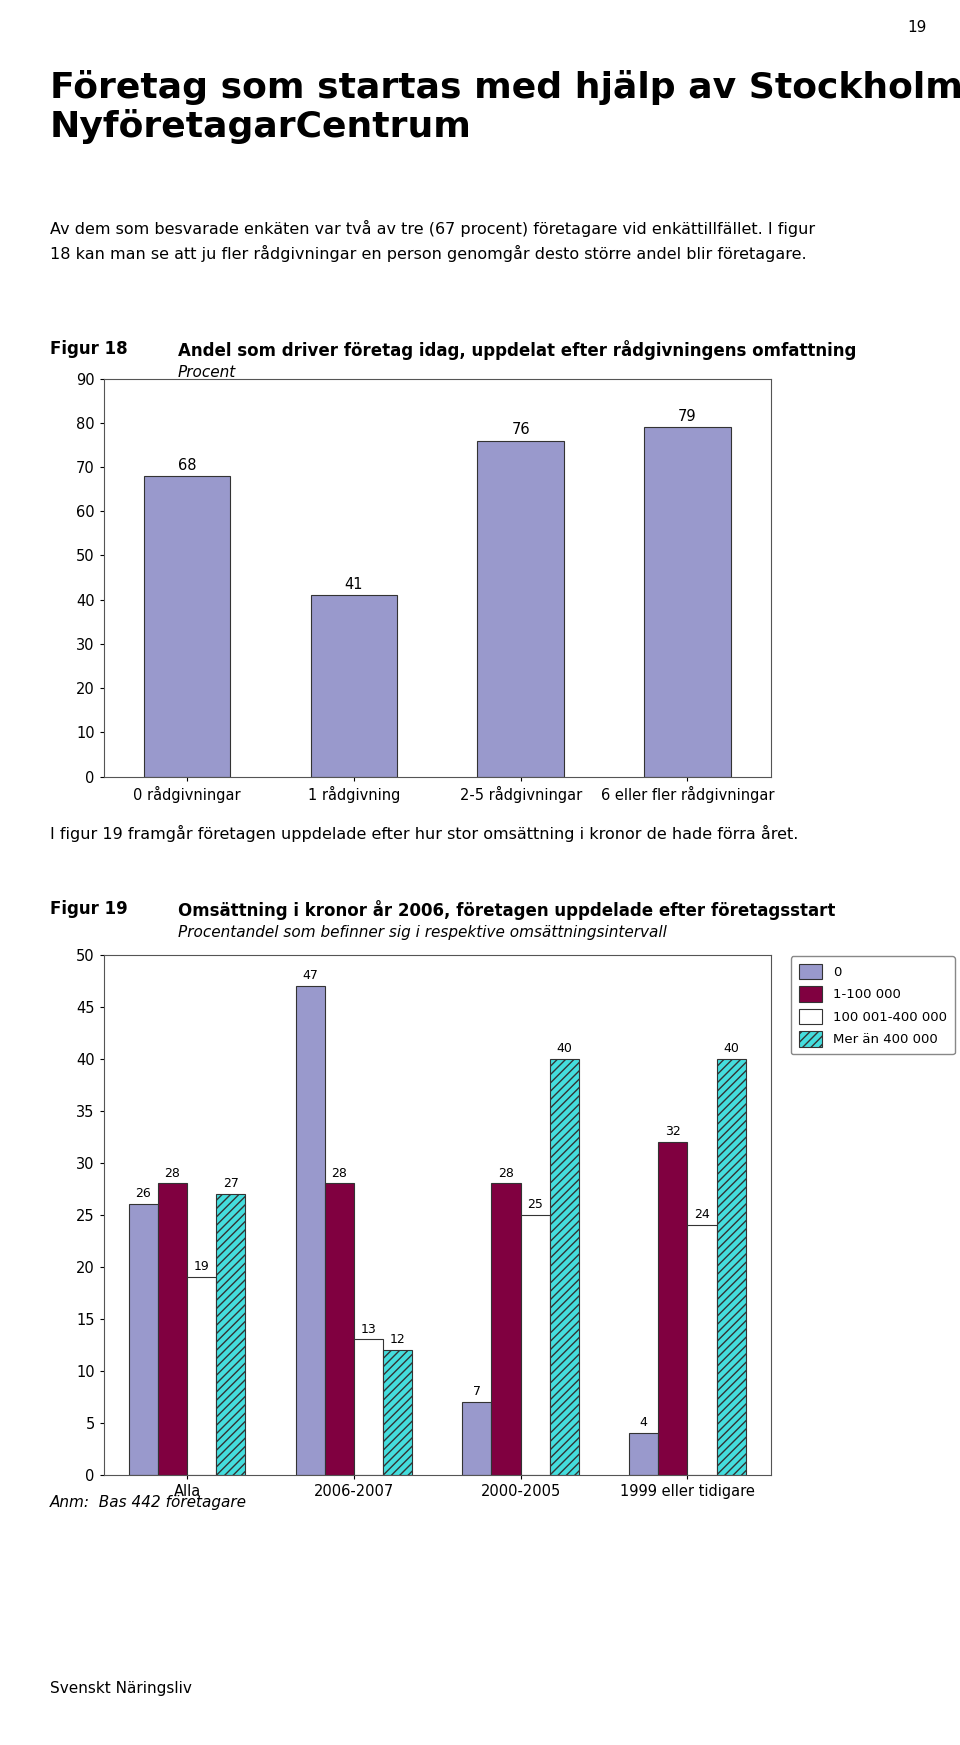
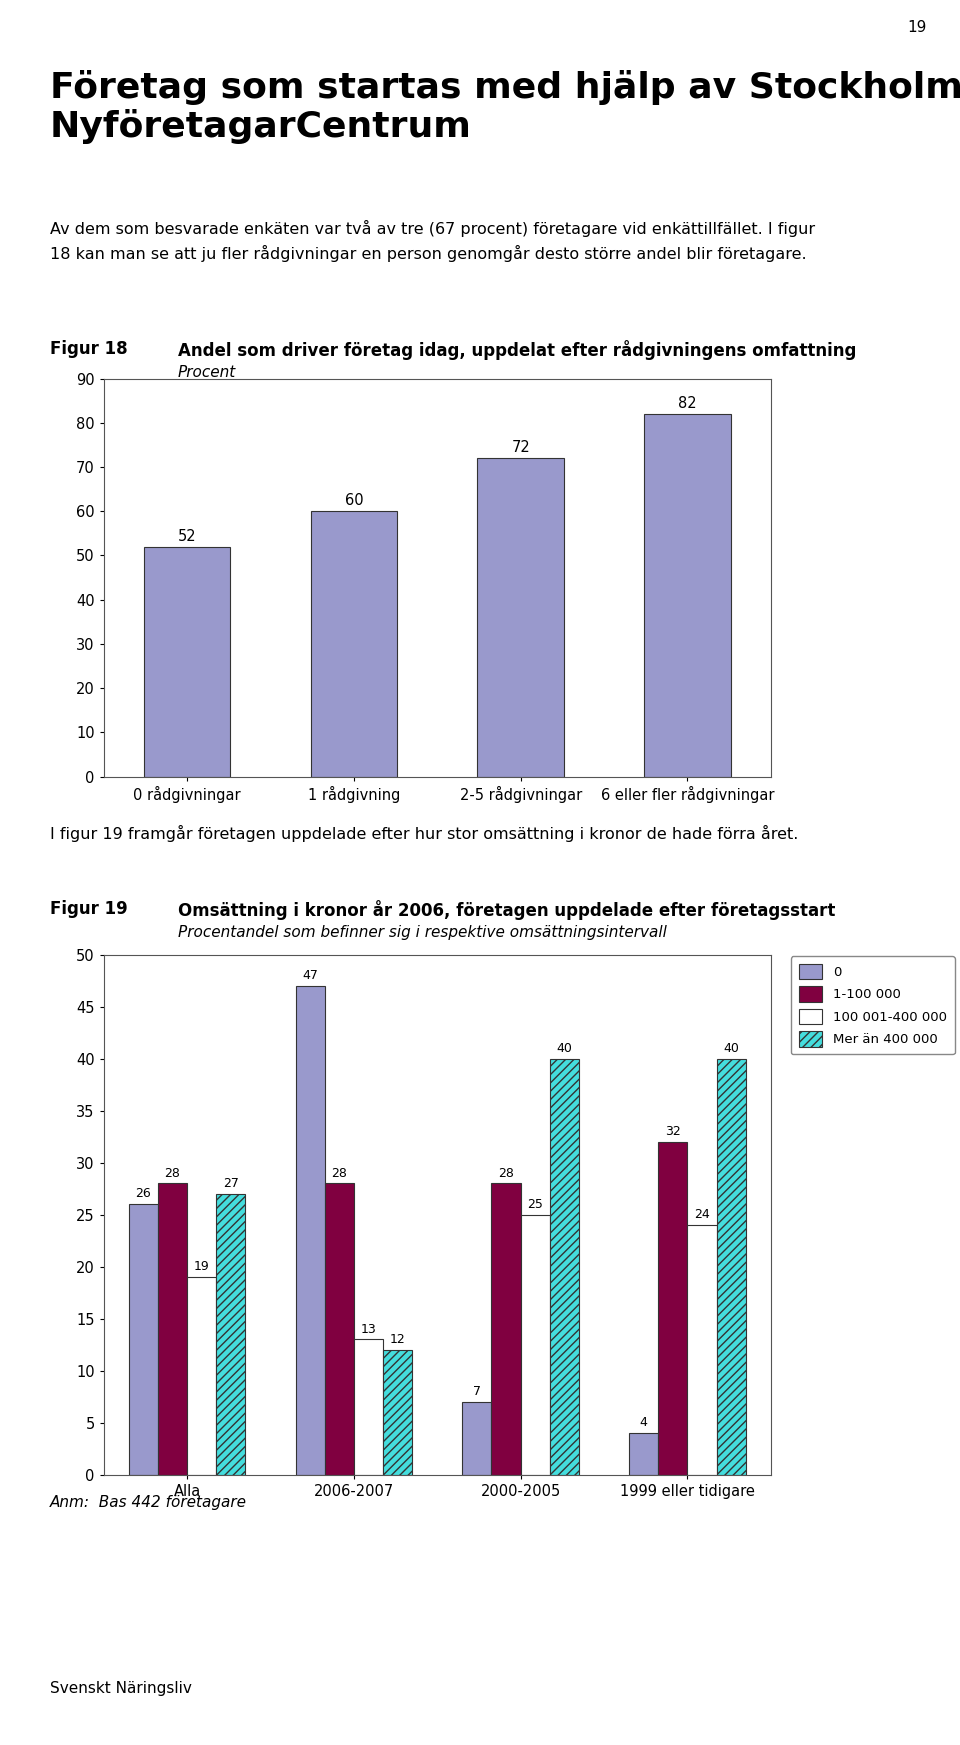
0 rådgivningar: 68 -> 52
1 rådgivning: 41 -> 60
2-5 rådgivningar: 76 -> 72
6 eller fler rådgivningar: 79 -> 82
